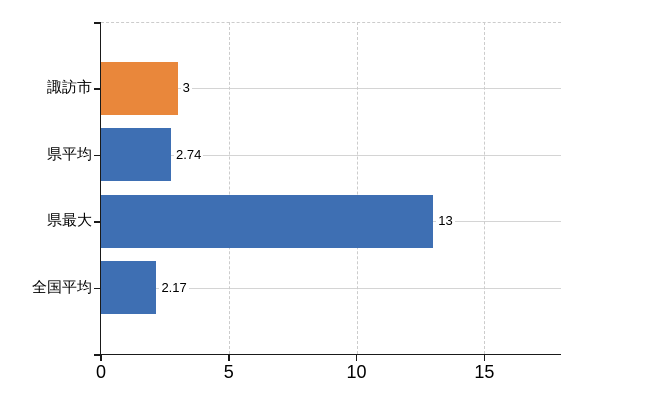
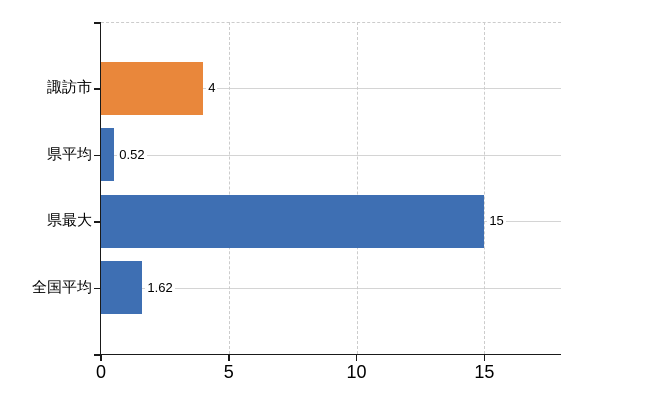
諏訪市: 3 -> 4
県平均: 2.74 -> 0.52
県最大: 13 -> 15
全国平均: 2.17 -> 1.62
